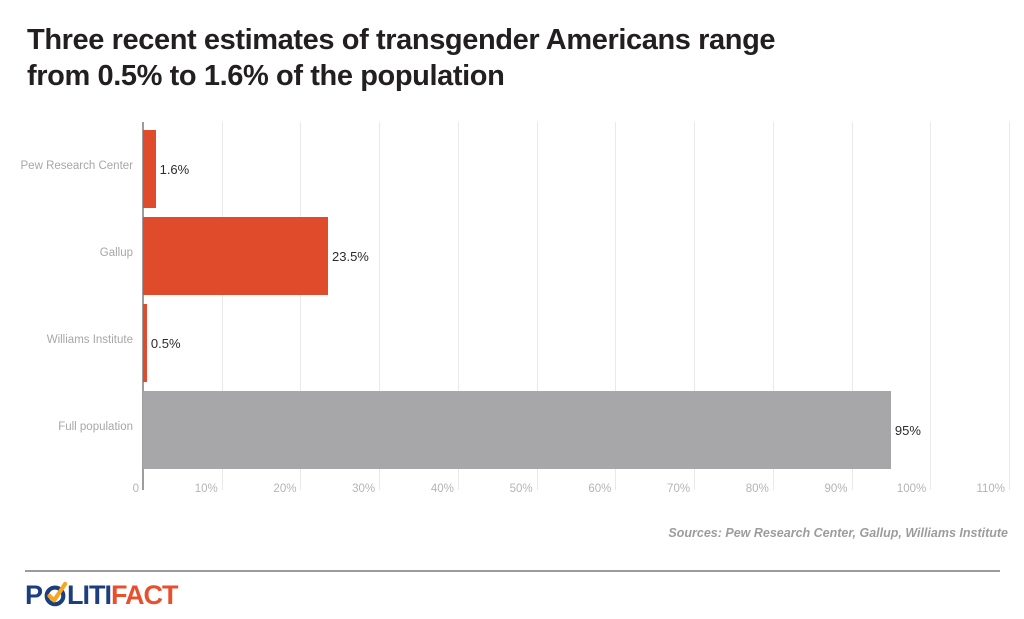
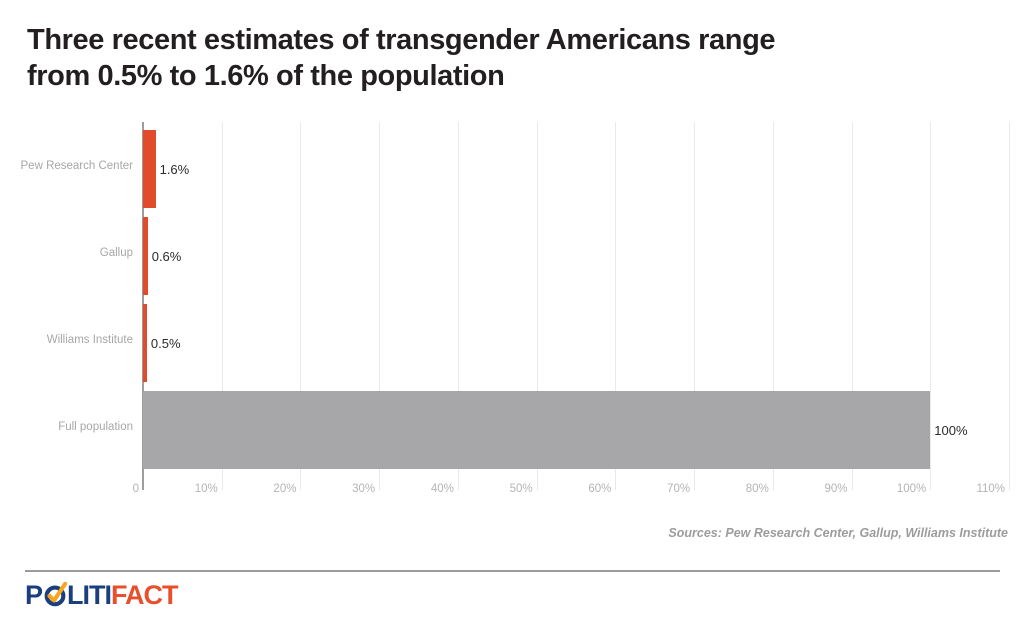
Gallup: 23.5% -> 0.6%
Full population: 95% -> 100%
